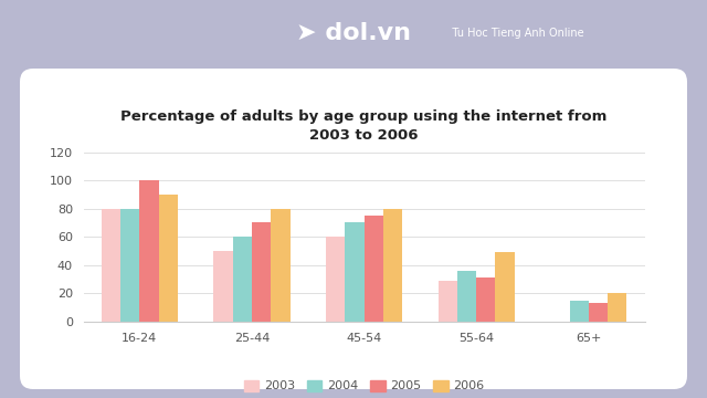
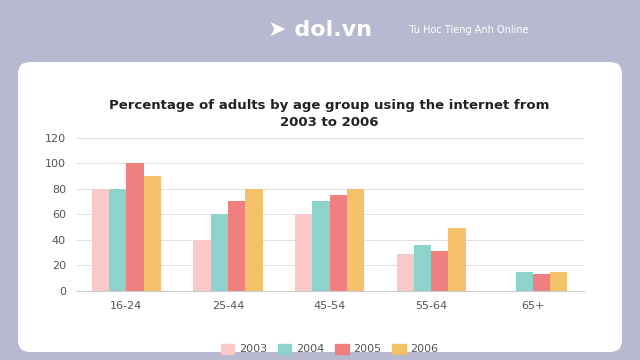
2003/25-44: 50 -> 40
2006/65+: 20 -> 15
